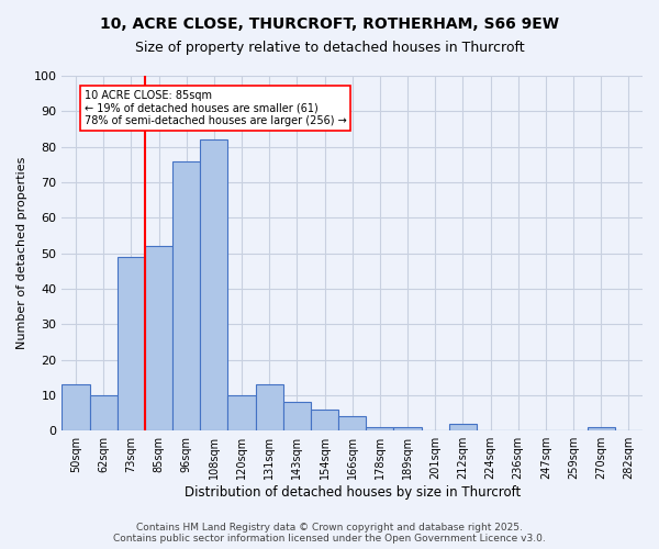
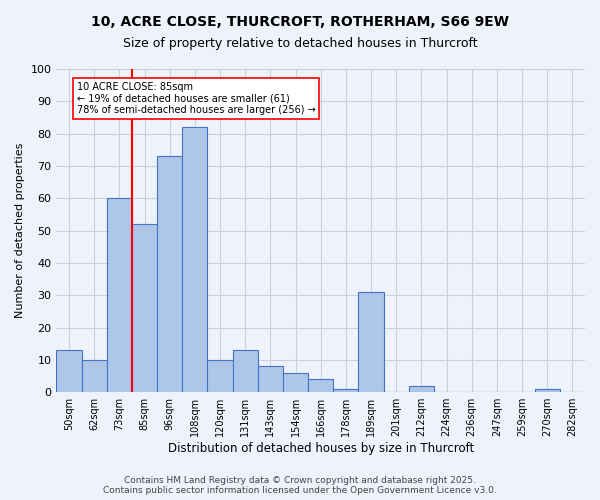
73sqm: 49 -> 60
96sqm: 76 -> 73
189sqm: 1 -> 31
